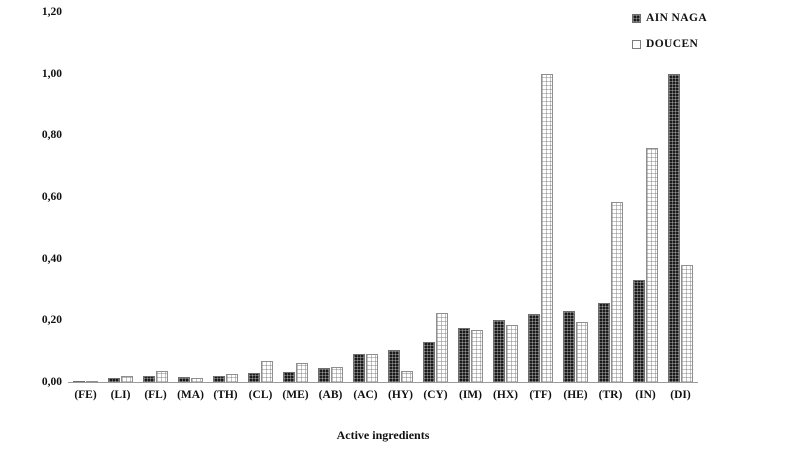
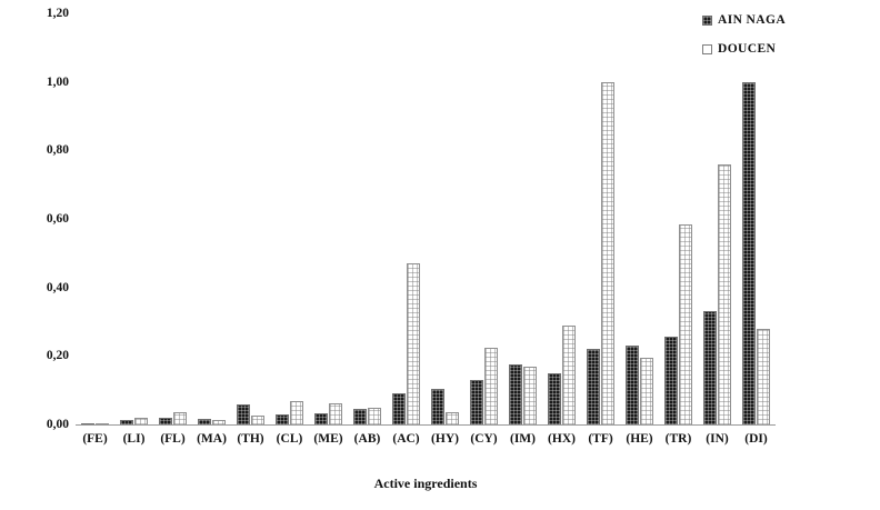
AIN NAGA/(TH): 0,02 -> 0,06
DOUCEN/(AC): 0,09 -> 0,47
AIN NAGA/(HX): 0,20 -> 0,15
DOUCEN/(HX): 0,18 -> 0,29
DOUCEN/(DI): 0,38 -> 0,28
